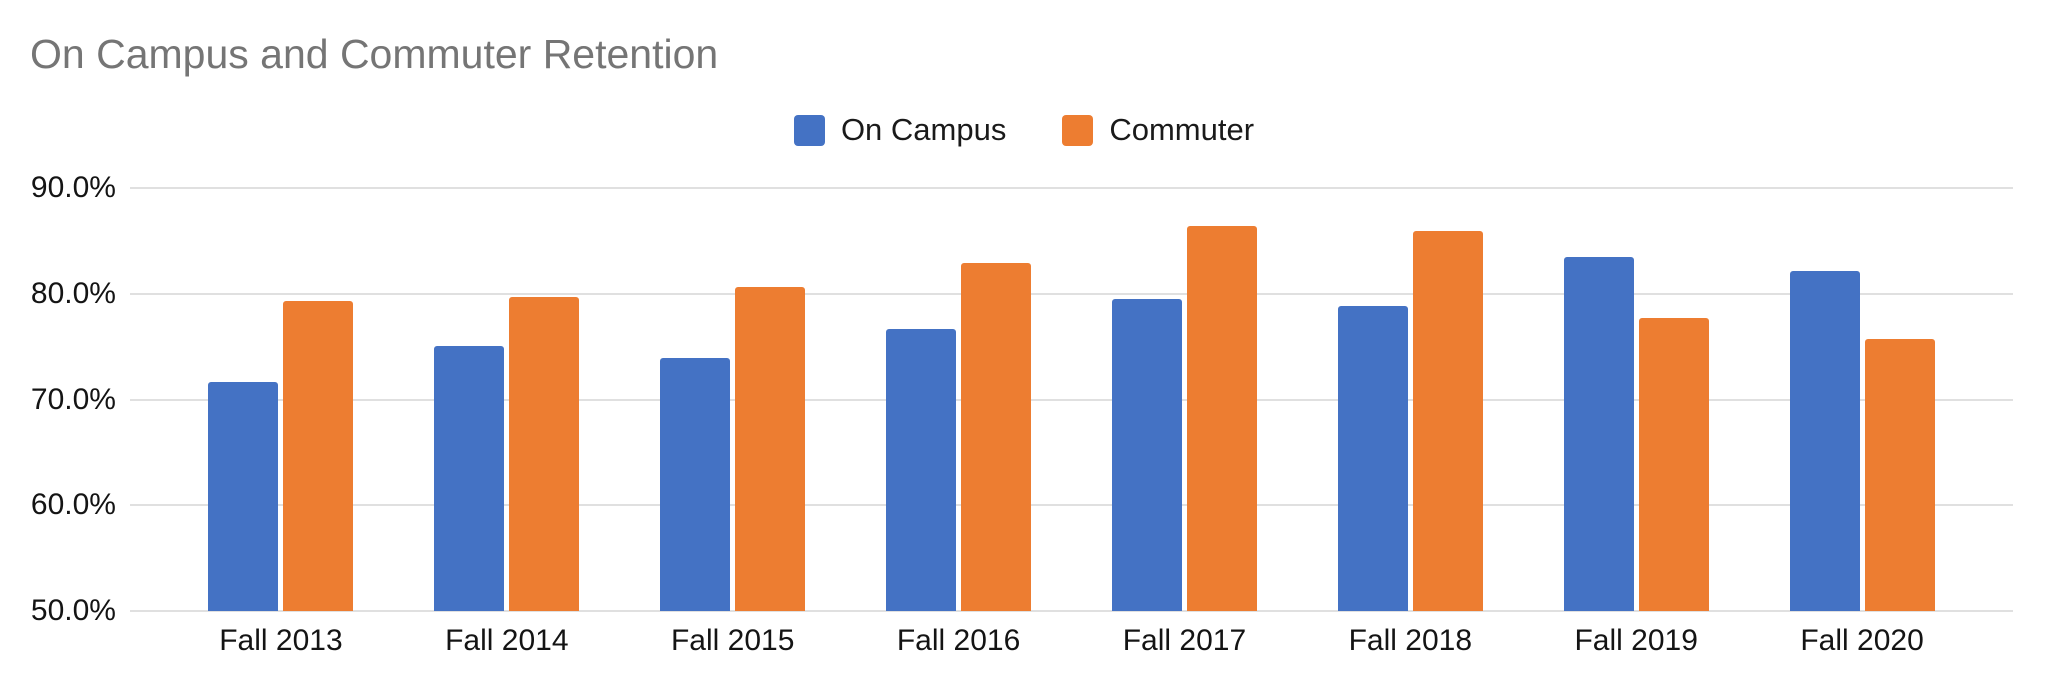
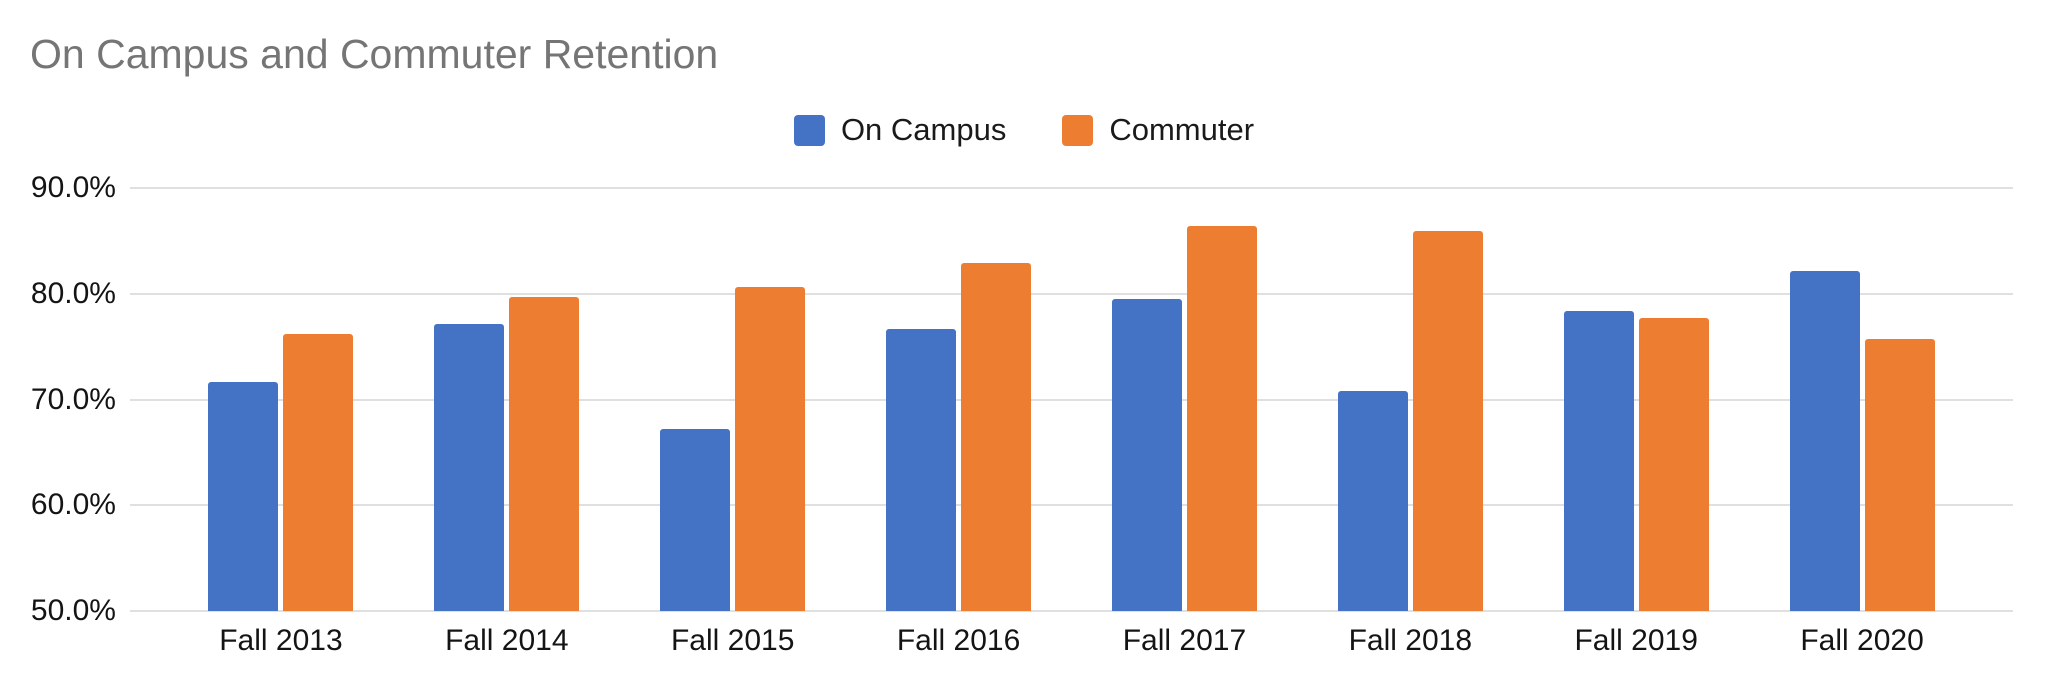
Commuter/Fall 2013: 79.3% -> 76.2%
On Campus/Fall 2014: 75.1% -> 77.1%
On Campus/Fall 2015: 73.9% -> 67.2%
On Campus/Fall 2018: 78.8% -> 70.8%
On Campus/Fall 2019: 83.5% -> 78.4%
